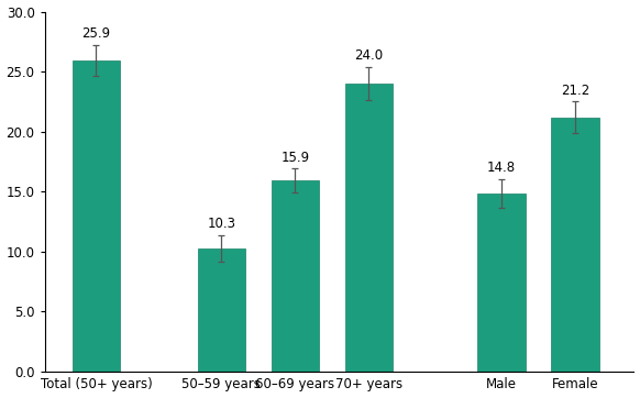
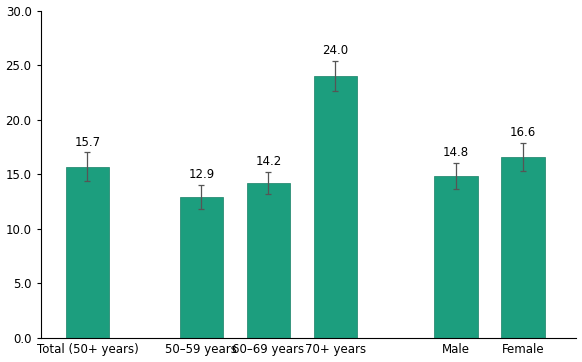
Total (50+ years): 25.9 -> 15.7
50–59 years: 10.3 -> 12.9
60–69 years: 15.9 -> 14.2
Female: 21.2 -> 16.6
